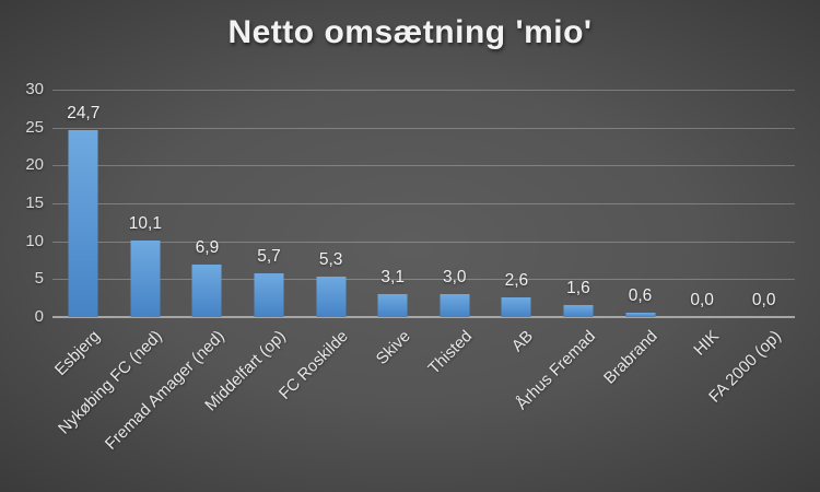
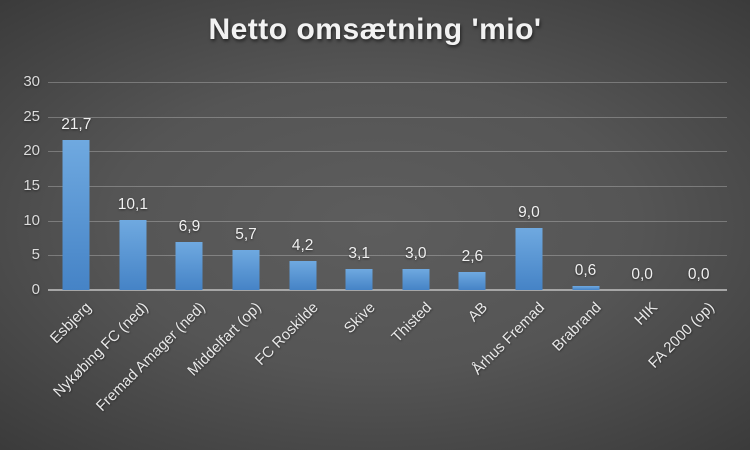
Esbjerg: 24,7 -> 21,7
FC Roskilde: 5,3 -> 4,2
Århus Fremad: 1,6 -> 9,0
